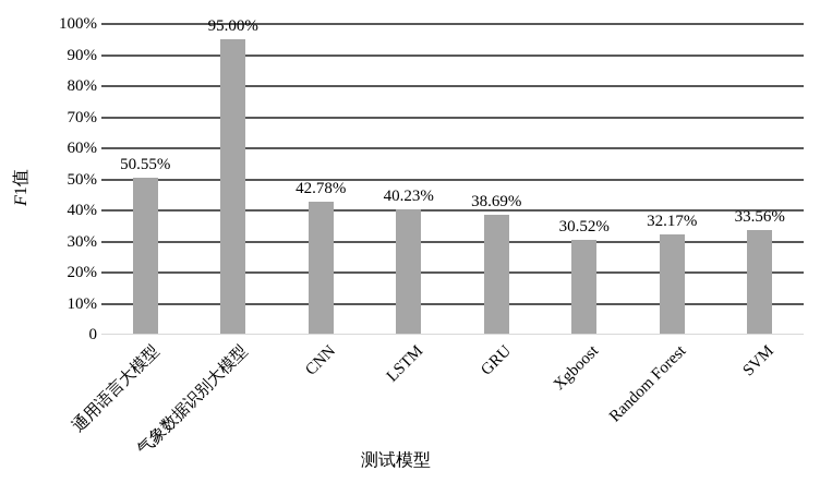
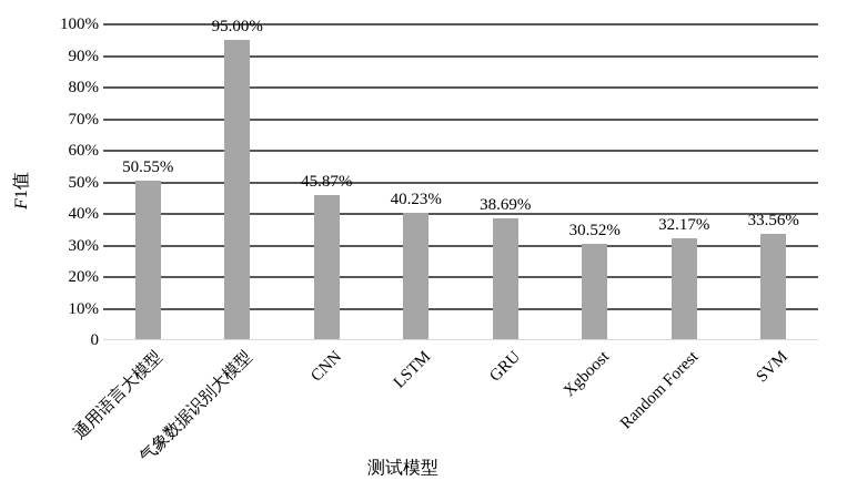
CNN: 42.78% -> 45.87%
